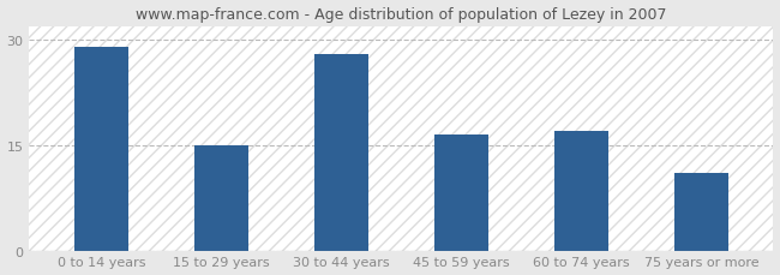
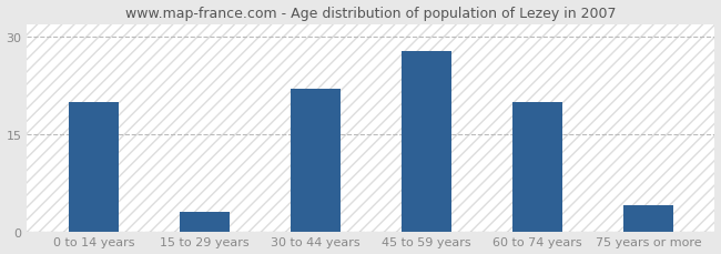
0 to 14 years: 29.0 -> 20.0
15 to 29 years: 15.0 -> 3.0
30 to 44 years: 28.0 -> 22.0
45 to 59 years: 16.5 -> 27.8
60 to 74 years: 17.0 -> 20.0
75 years or more: 11.0 -> 4.0
